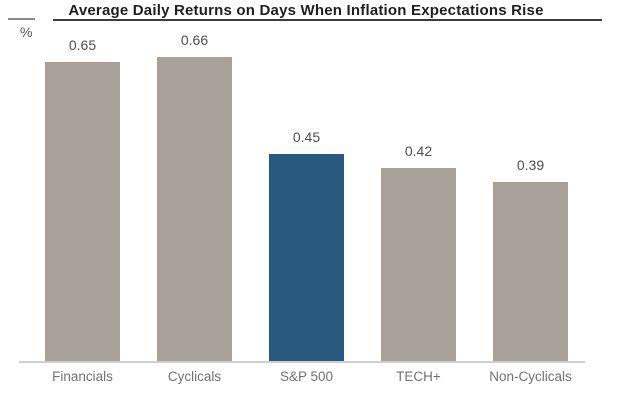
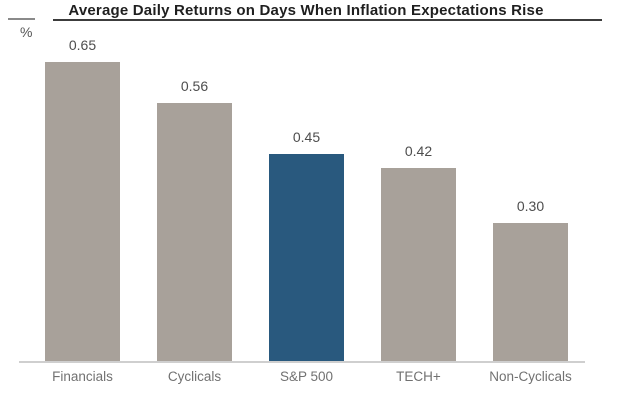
Cyclicals: 0.66 -> 0.56
Non-Cyclicals: 0.39 -> 0.30
